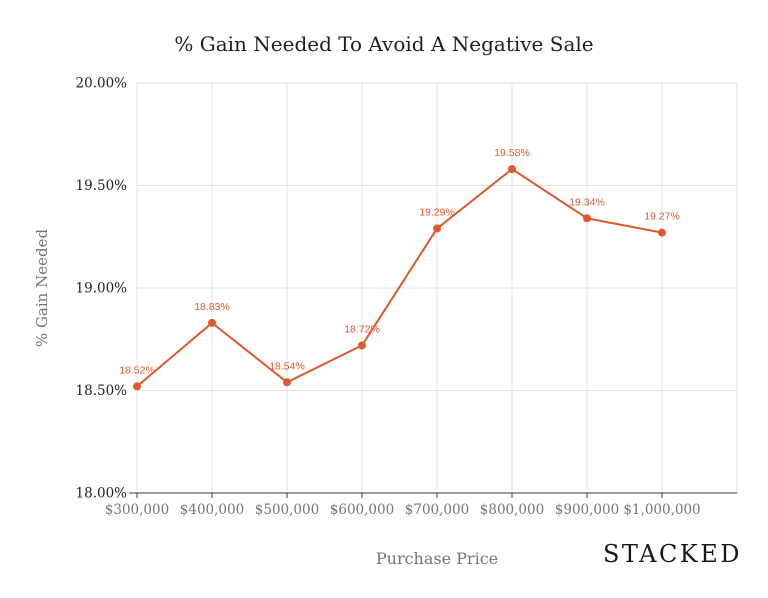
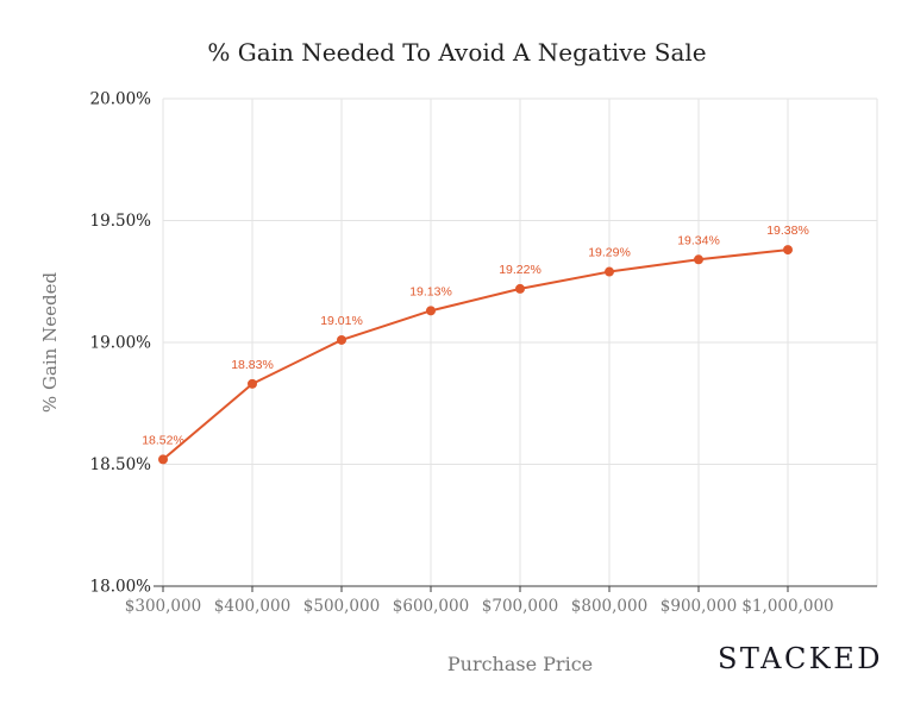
$500,000: 18.54% -> 19.01%
$600,000: 18.72% -> 19.13%
$700,000: 19.29% -> 19.22%
$800,000: 19.58% -> 19.29%
$1,000,000: 19.27% -> 19.38%
